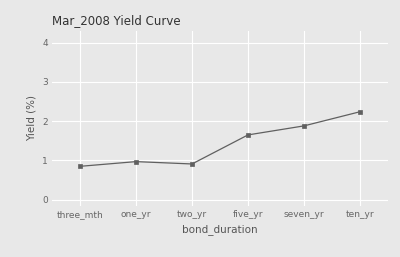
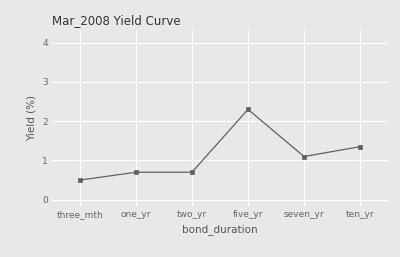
three_mth: 0.85 -> 0.50
one_yr: 0.97 -> 0.70
two_yr: 0.91 -> 0.70
five_yr: 1.65 -> 2.30
seven_yr: 1.88 -> 1.10
ten_yr: 2.24 -> 1.35
